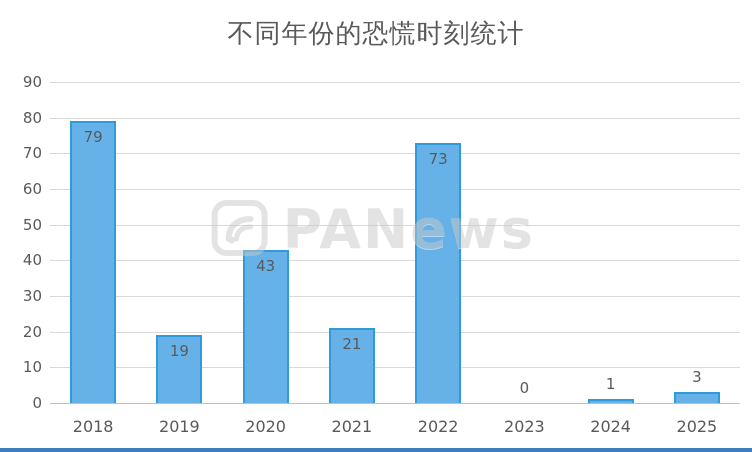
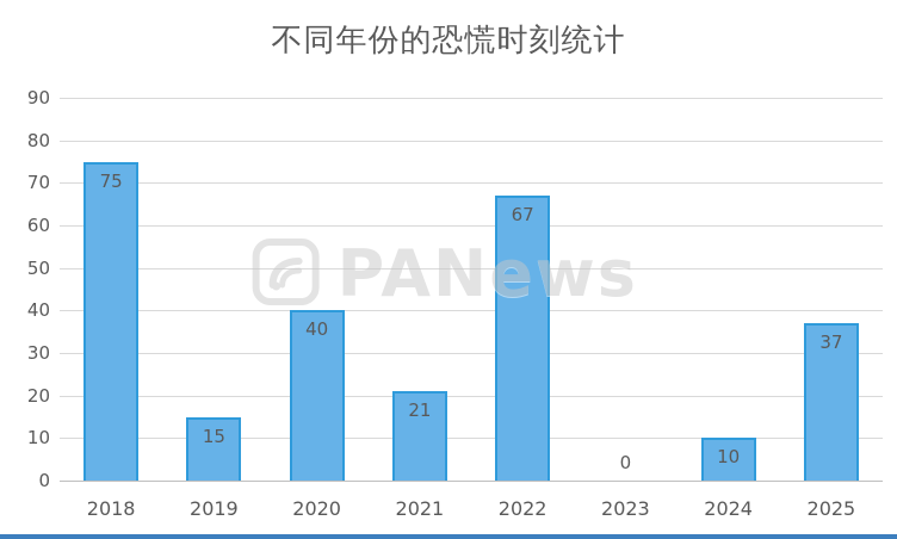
2018: 79 -> 75
2019: 19 -> 15
2020: 43 -> 40
2022: 73 -> 67
2024: 1 -> 10
2025: 3 -> 37
